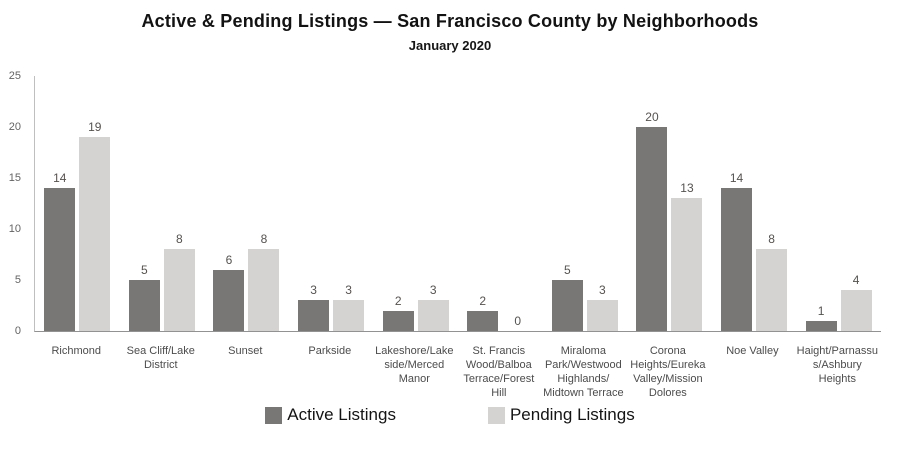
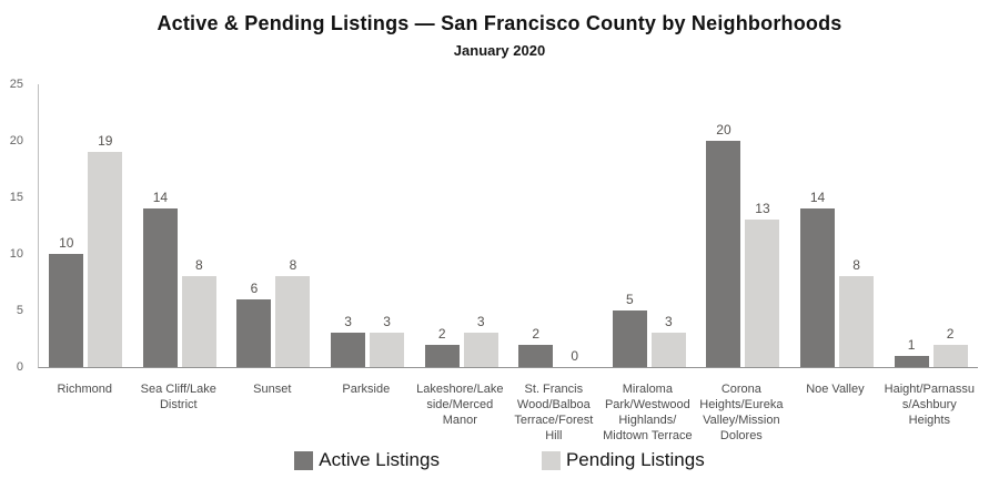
Active Listings/Richmond: 14 -> 10
Active Listings/Sea Cliff/Lake District: 5 -> 14
Pending Listings/Haight/Parnassu s/Ashbury Heights: 4 -> 2
